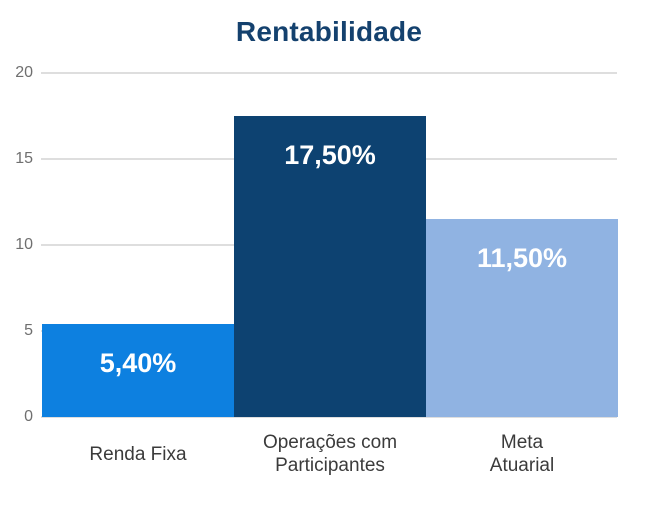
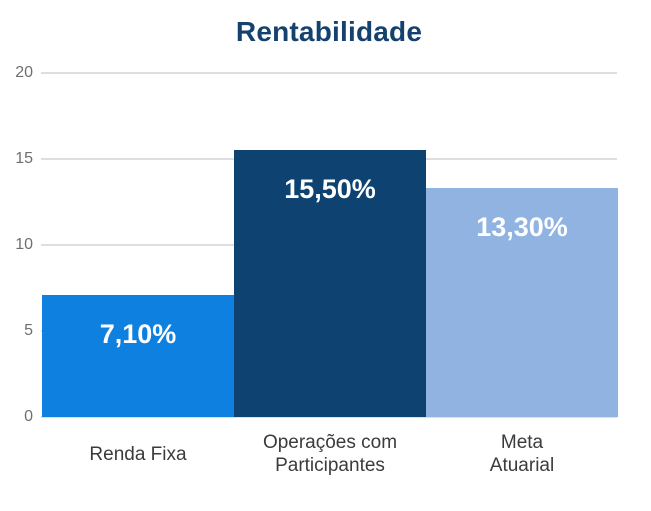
Renda Fixa: 5,40% -> 7,10%
Operações com Participantes: 17,50% -> 15,50%
Meta Atuarial: 11,50% -> 13,30%
